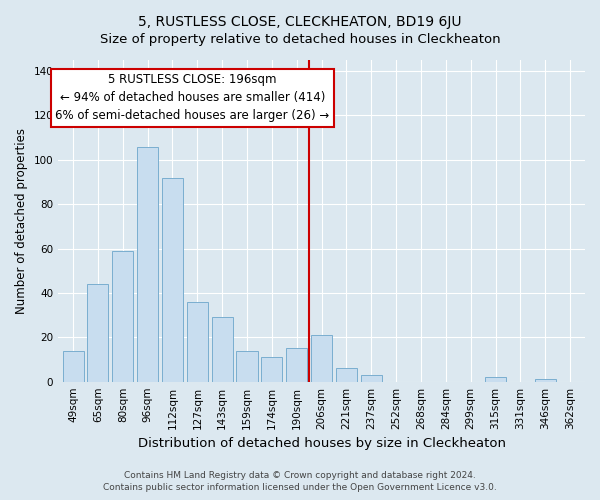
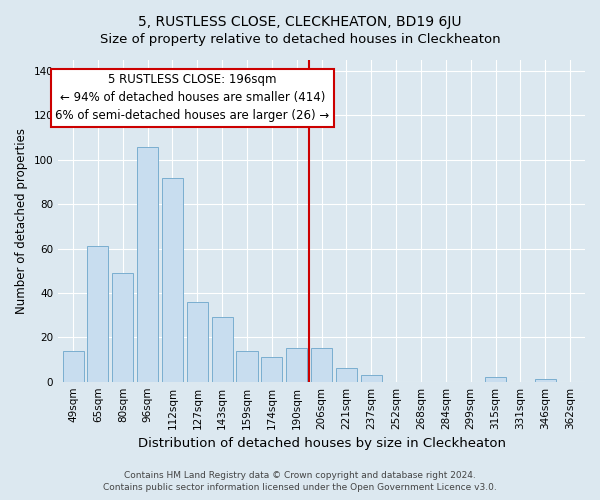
65sqm: 44 -> 61
80sqm: 59 -> 49
206sqm: 21 -> 15
